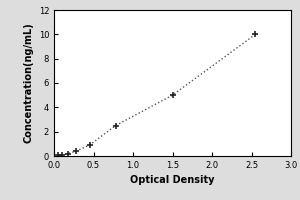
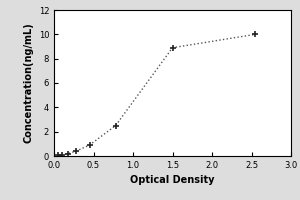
1.5: 5.0 -> 8.9
